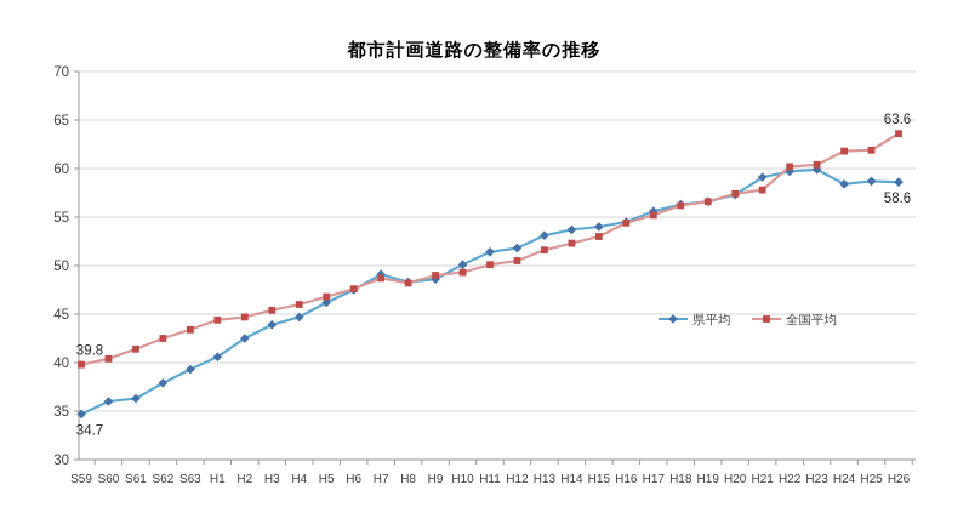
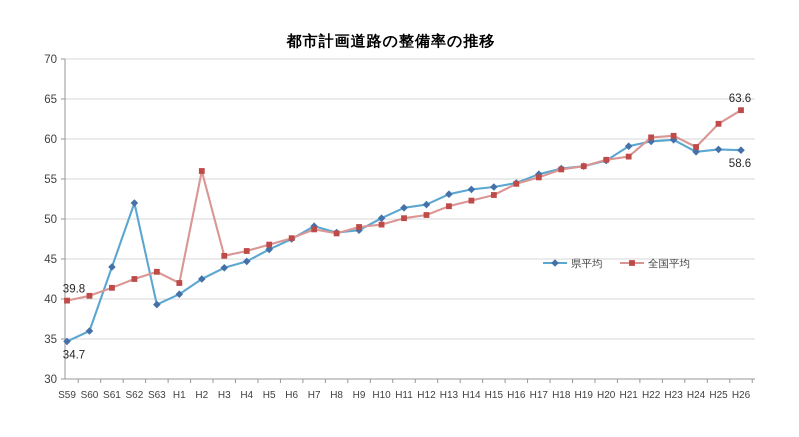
県平均/S61: 36 -> 44
県平均/S62: 38 -> 52
全国平均/H1: 44 -> 42
全国平均/H2: 45 -> 56
全国平均/H24: 62 -> 59
